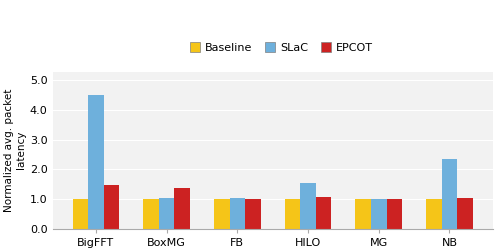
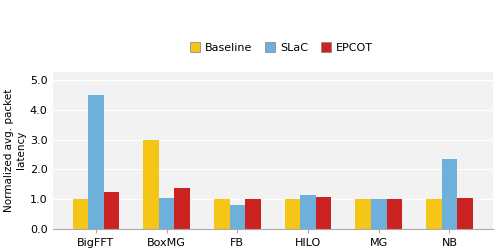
EPCOT/BigFFT: 1.47 -> 1.25
Baseline/BoxMG: 1 -> 3
SLaC/FB: 1.03 -> 0.80
SLaC/HILO: 1.55 -> 1.15
